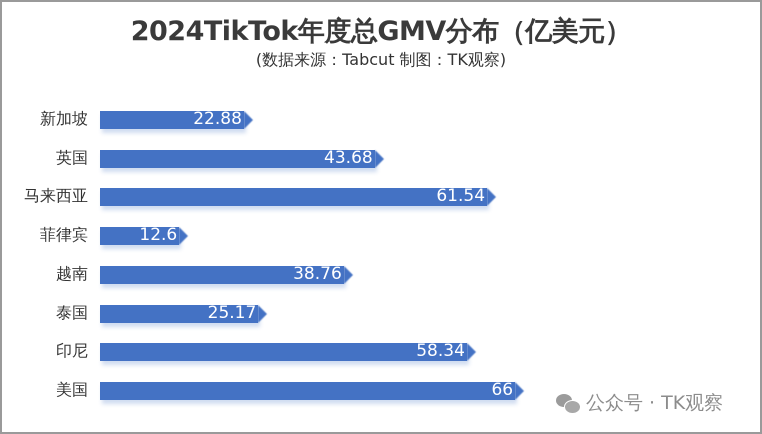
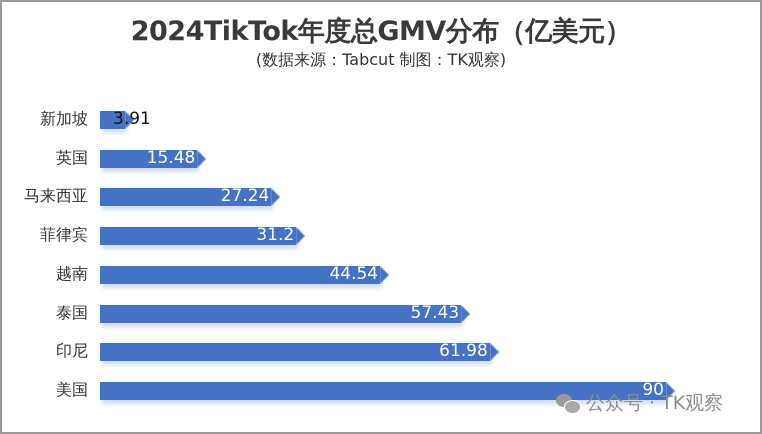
新加坡: 22.88 -> 3.91
英国: 43.68 -> 15.48
马来西亚: 61.54 -> 27.24
菲律宾: 12.6 -> 31.2
越南: 38.76 -> 44.54
泰国: 25.17 -> 57.43
印尼: 58.34 -> 61.98
美国: 66 -> 90
